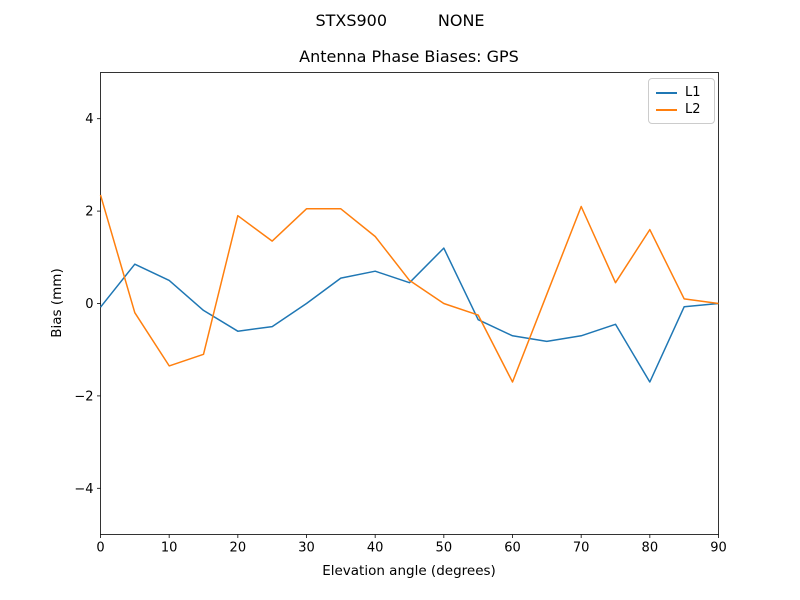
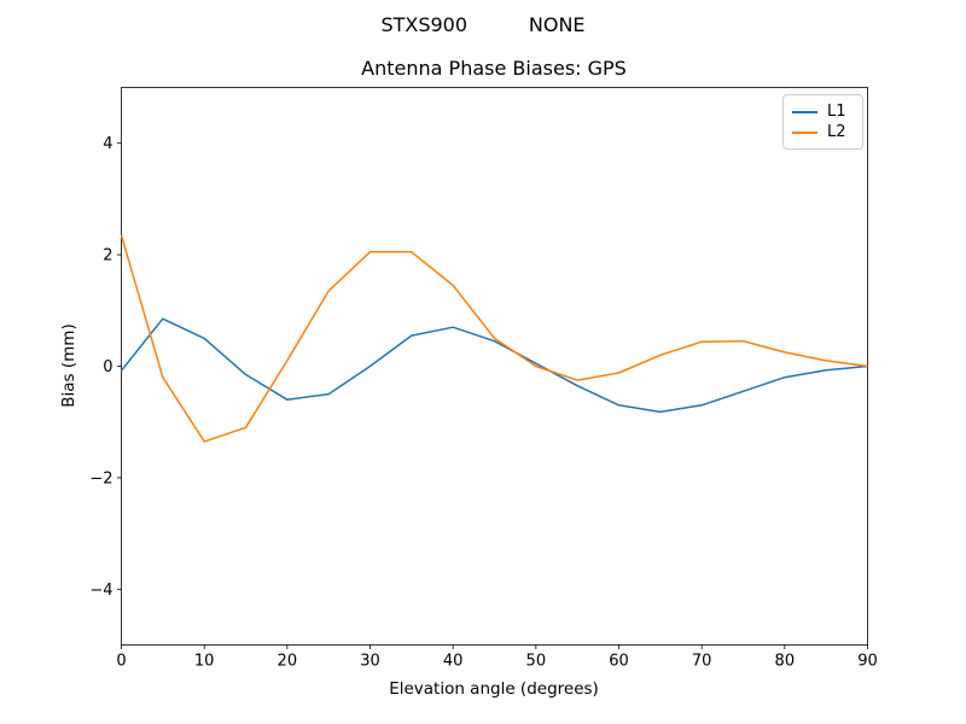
L2/20: 1.9 -> 0.1
L1/50: 1.2 -> 0.1
L2/60: -1.7 -> -0.1
L2/70: 2.1 -> 0.4
L1/80: -1.7 -> -0.2
L2/80: 1.6 -> 0.2
